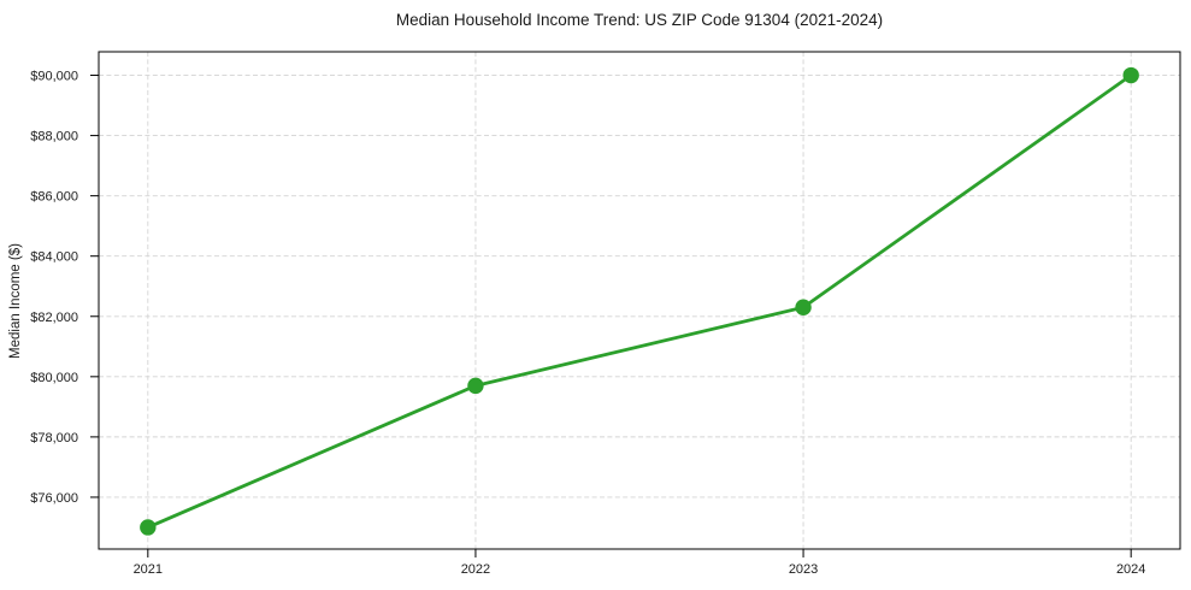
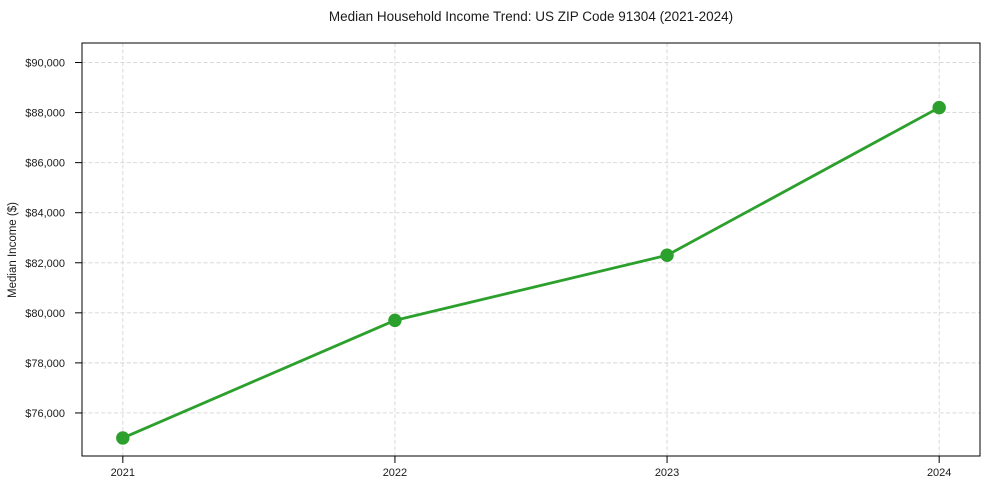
2024: $90000 -> $88200
